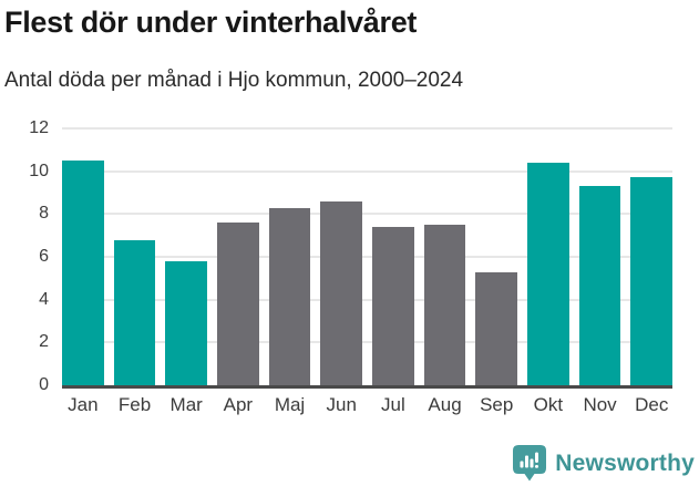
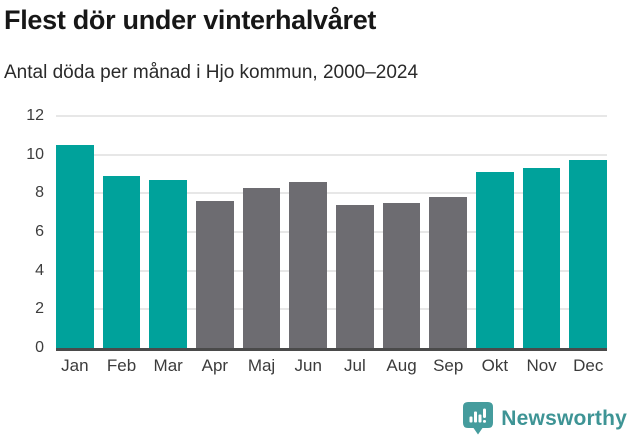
Feb: 6.8 -> 8.9
Mar: 5.8 -> 8.7
Sep: 5.3 -> 7.8
Okt: 10.4 -> 9.1
